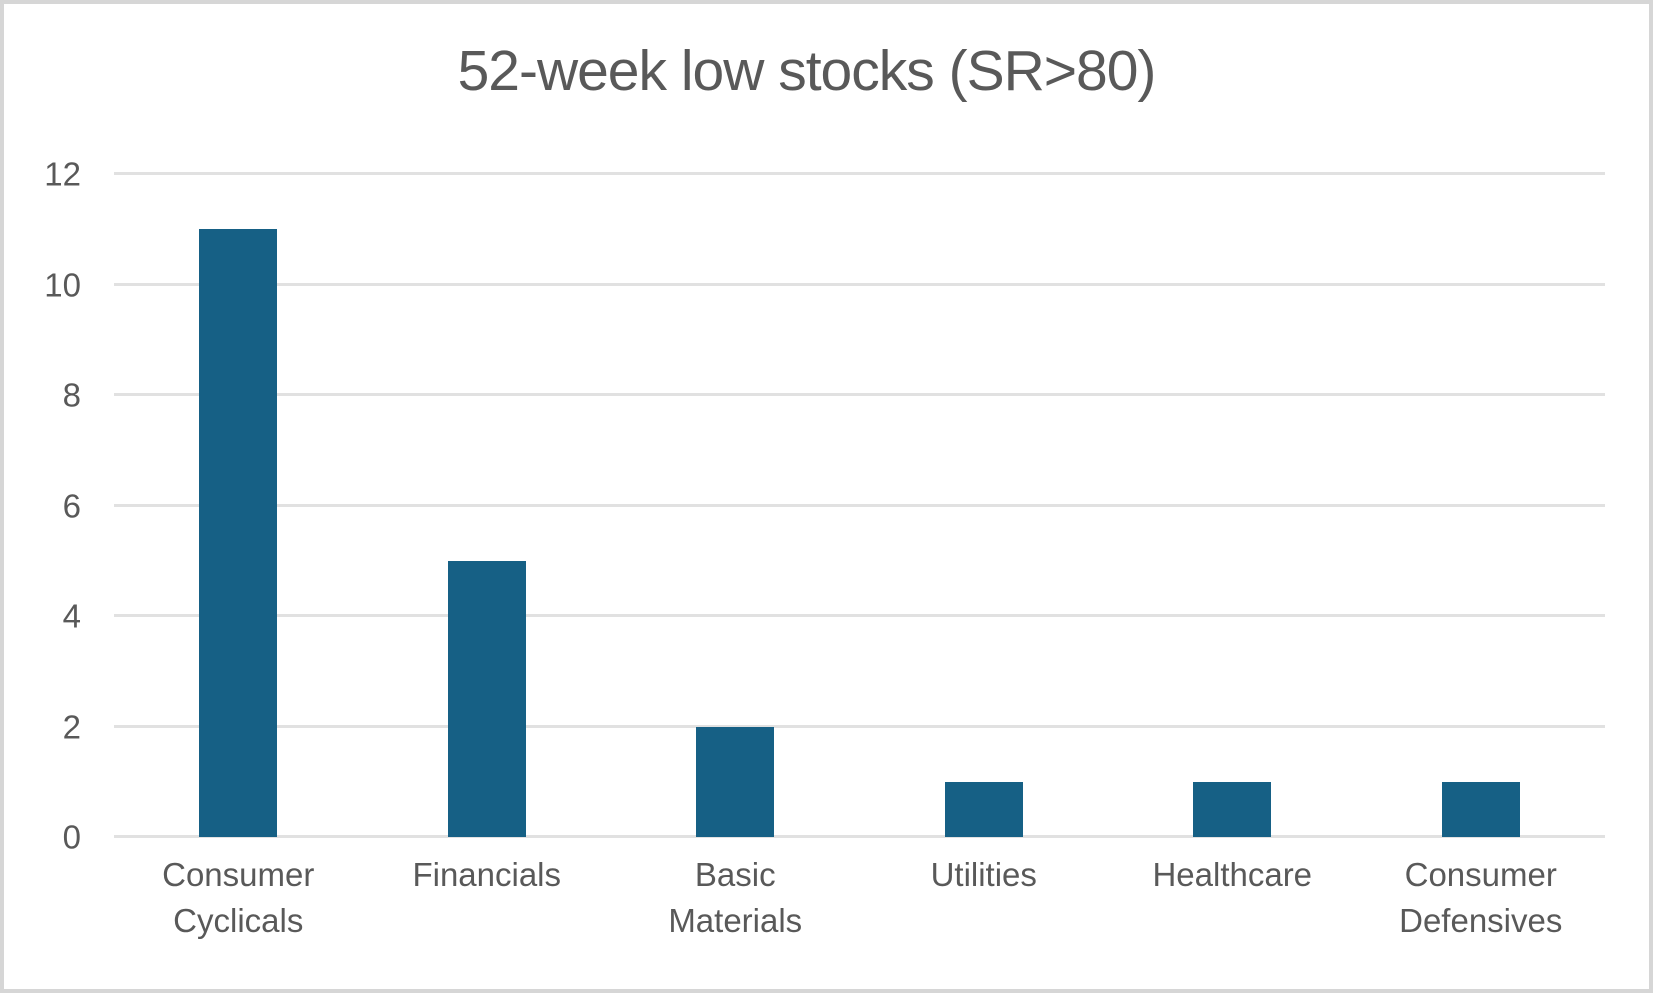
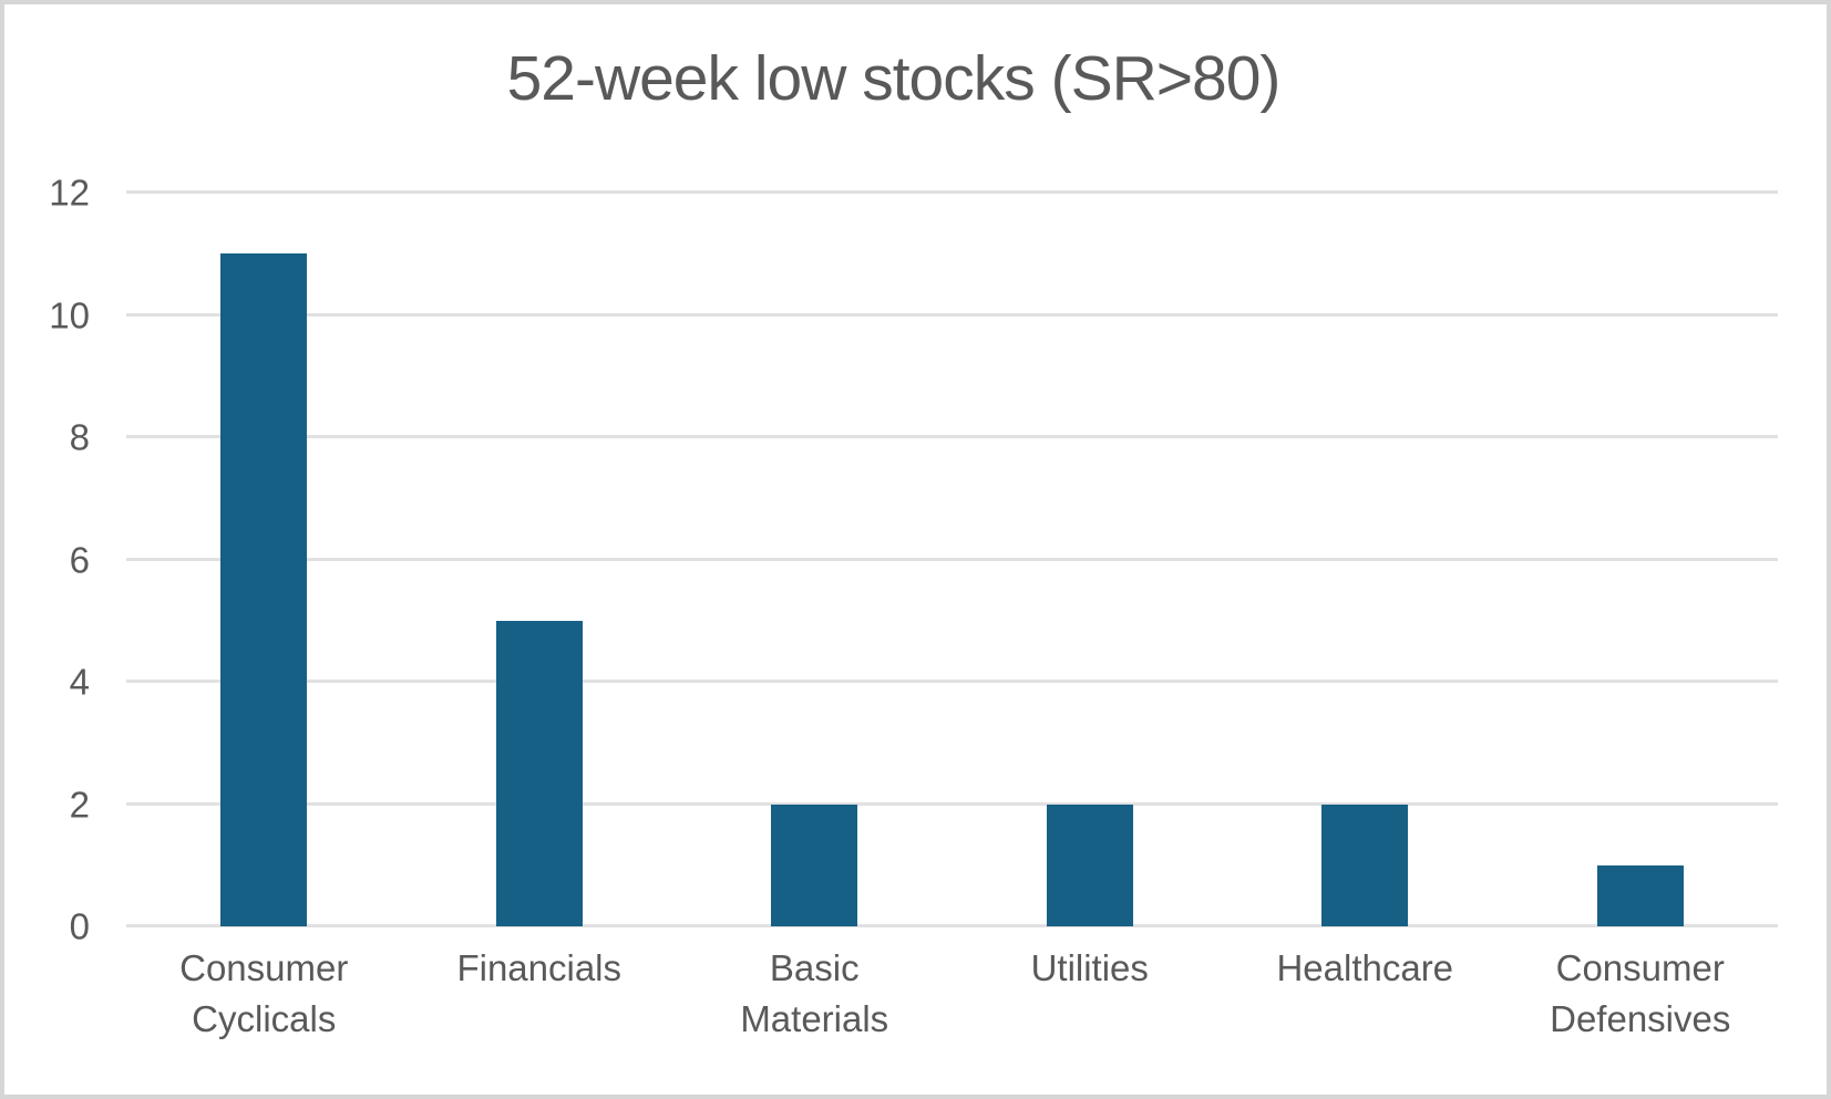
Utilities: 1 -> 2
Healthcare: 1 -> 2
